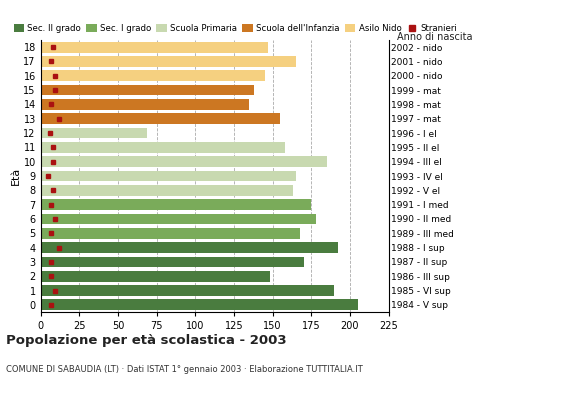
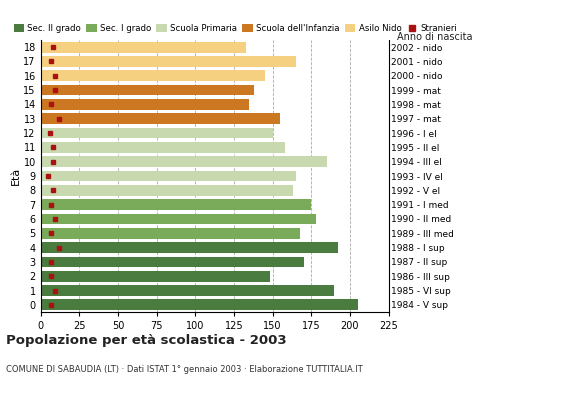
18: 147 -> 133
12: 69 -> 150
